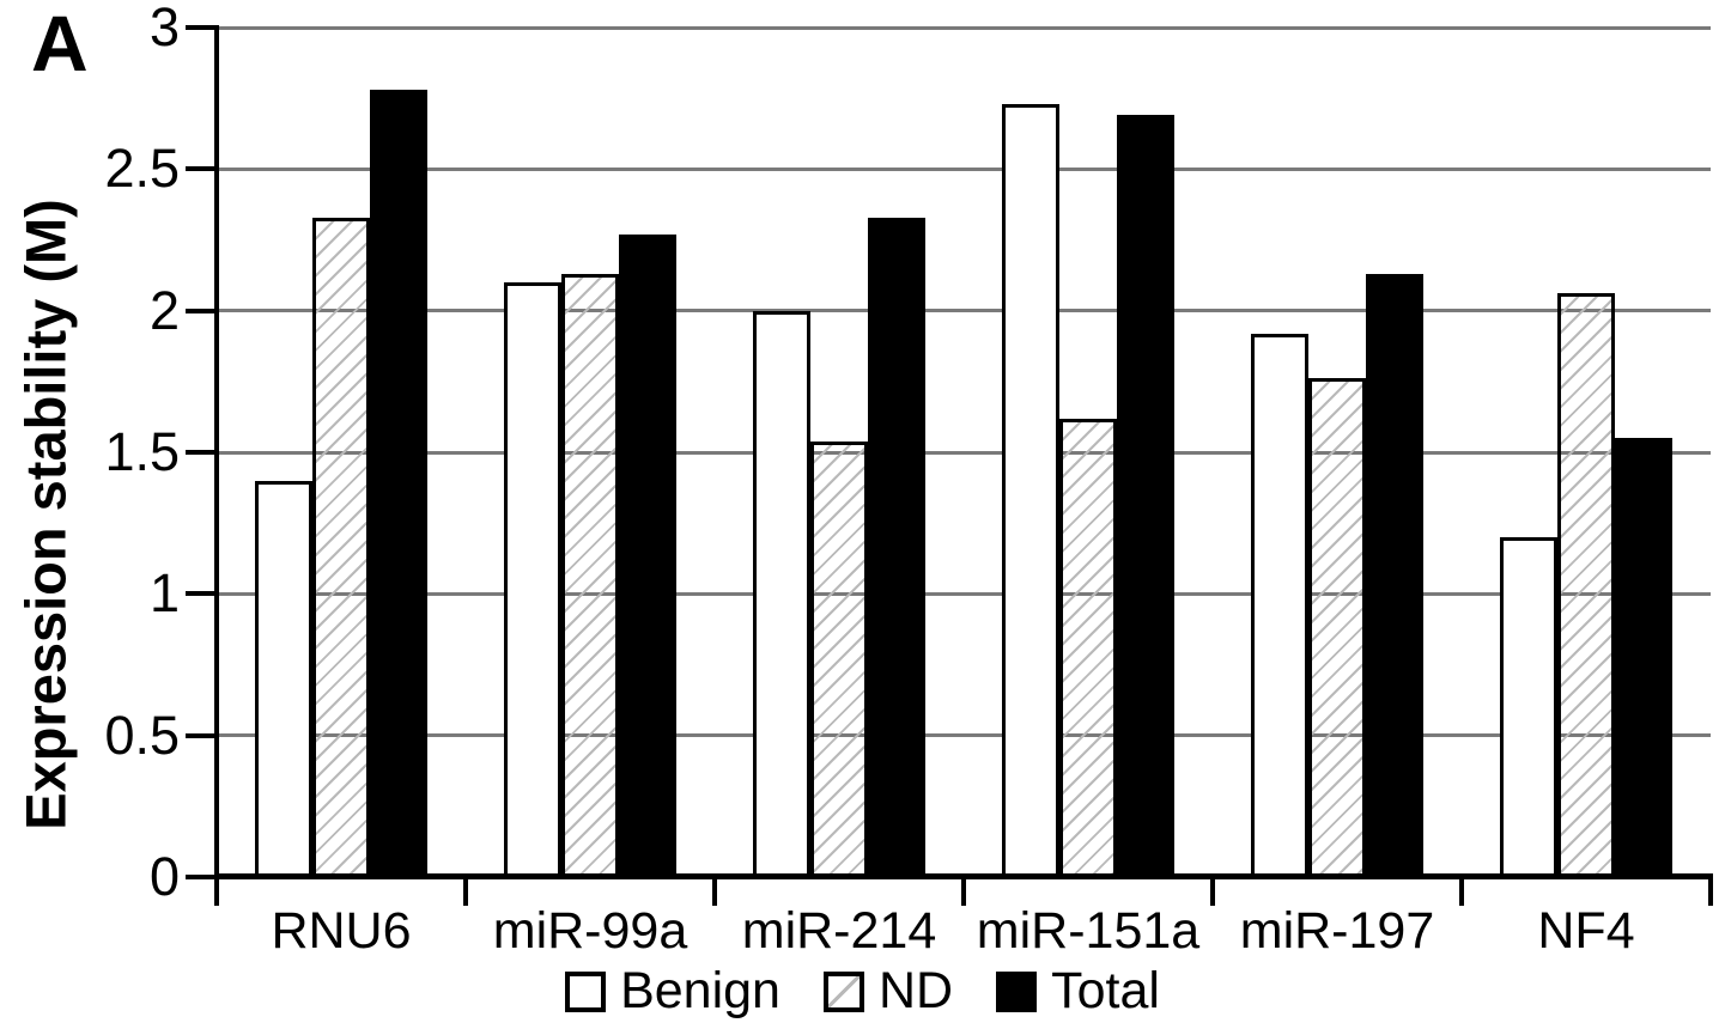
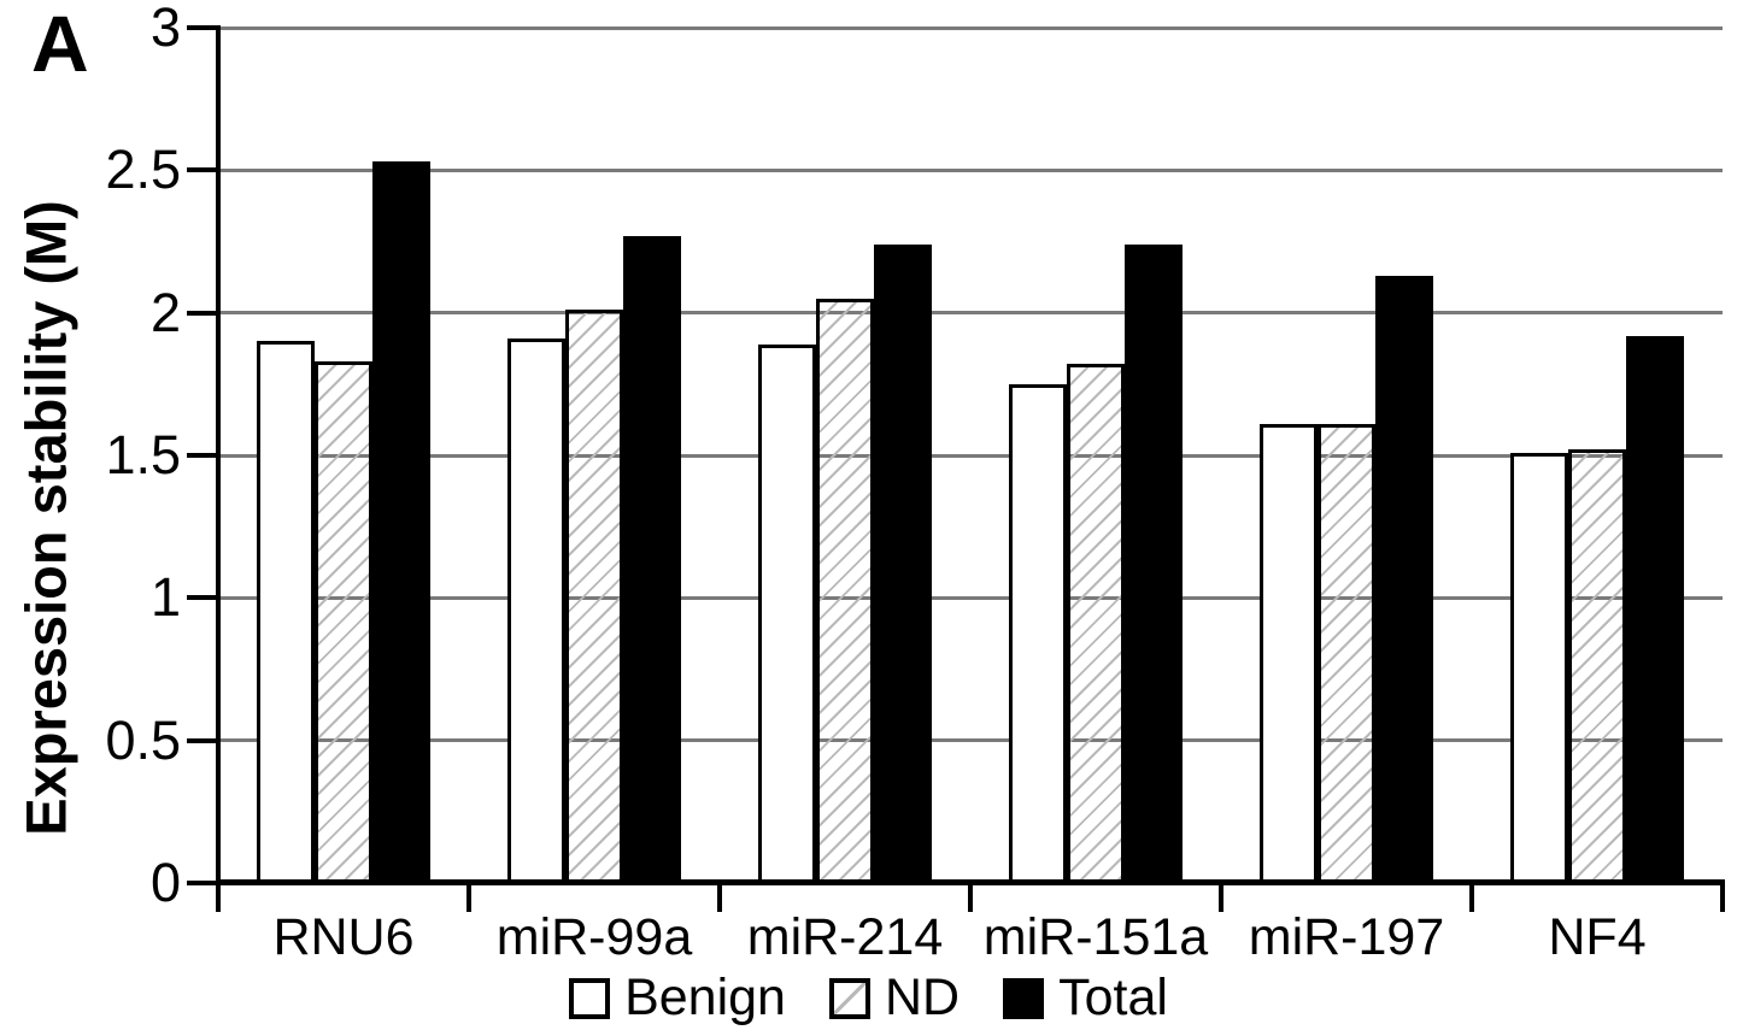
Benign/RNU6: 1.40 -> 1.90
ND/RNU6: 2.33 -> 1.83
Total/RNU6: 2.78 -> 2.53
Benign/miR-99a: 2.10 -> 1.91
ND/miR-99a: 2.13 -> 2.01
Benign/miR-214: 2.00 -> 1.89
ND/miR-214: 1.54 -> 2.05
Total/miR-214: 2.33 -> 2.24
Benign/miR-151a: 2.73 -> 1.75
ND/miR-151a: 1.62 -> 1.82
Total/miR-151a: 2.69 -> 2.24
Benign/miR-197: 1.92 -> 1.61
ND/miR-197: 1.76 -> 1.61
Benign/NF4: 1.20 -> 1.51
ND/NF4: 2.06 -> 1.52
Total/NF4: 1.55 -> 1.92
